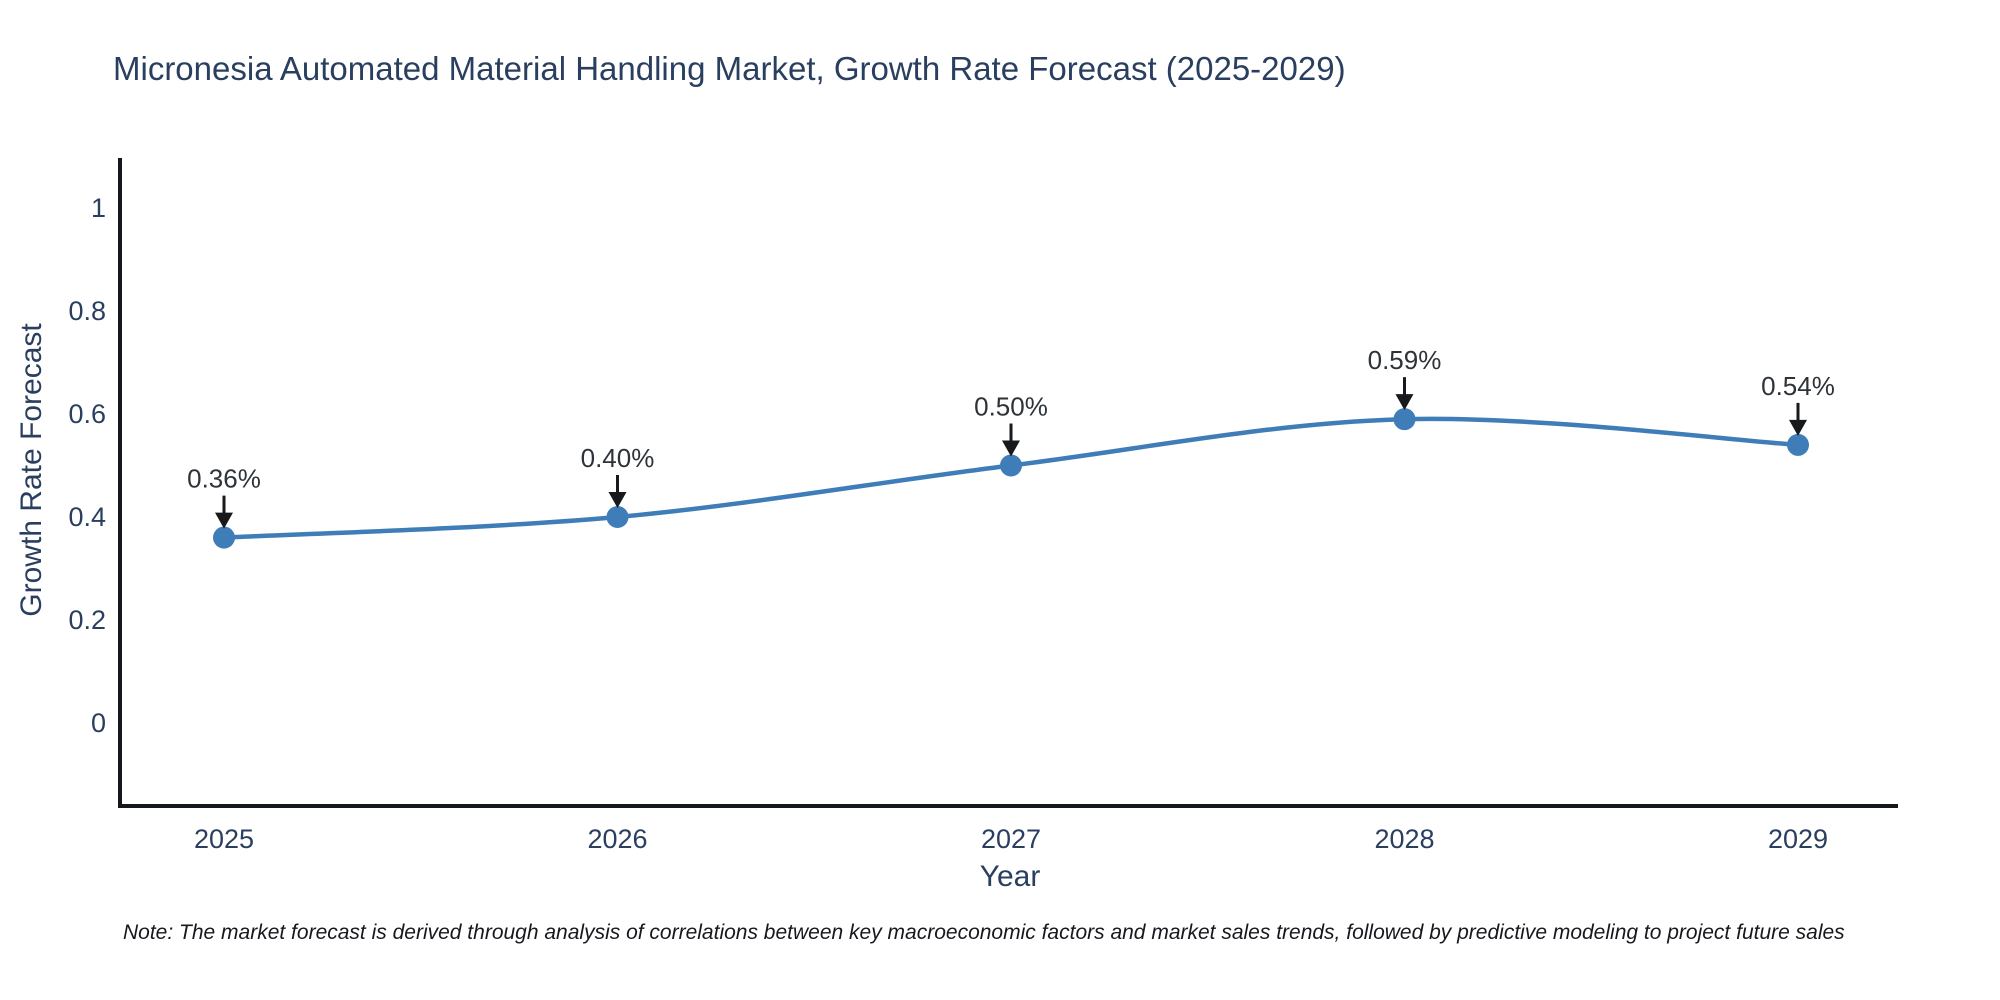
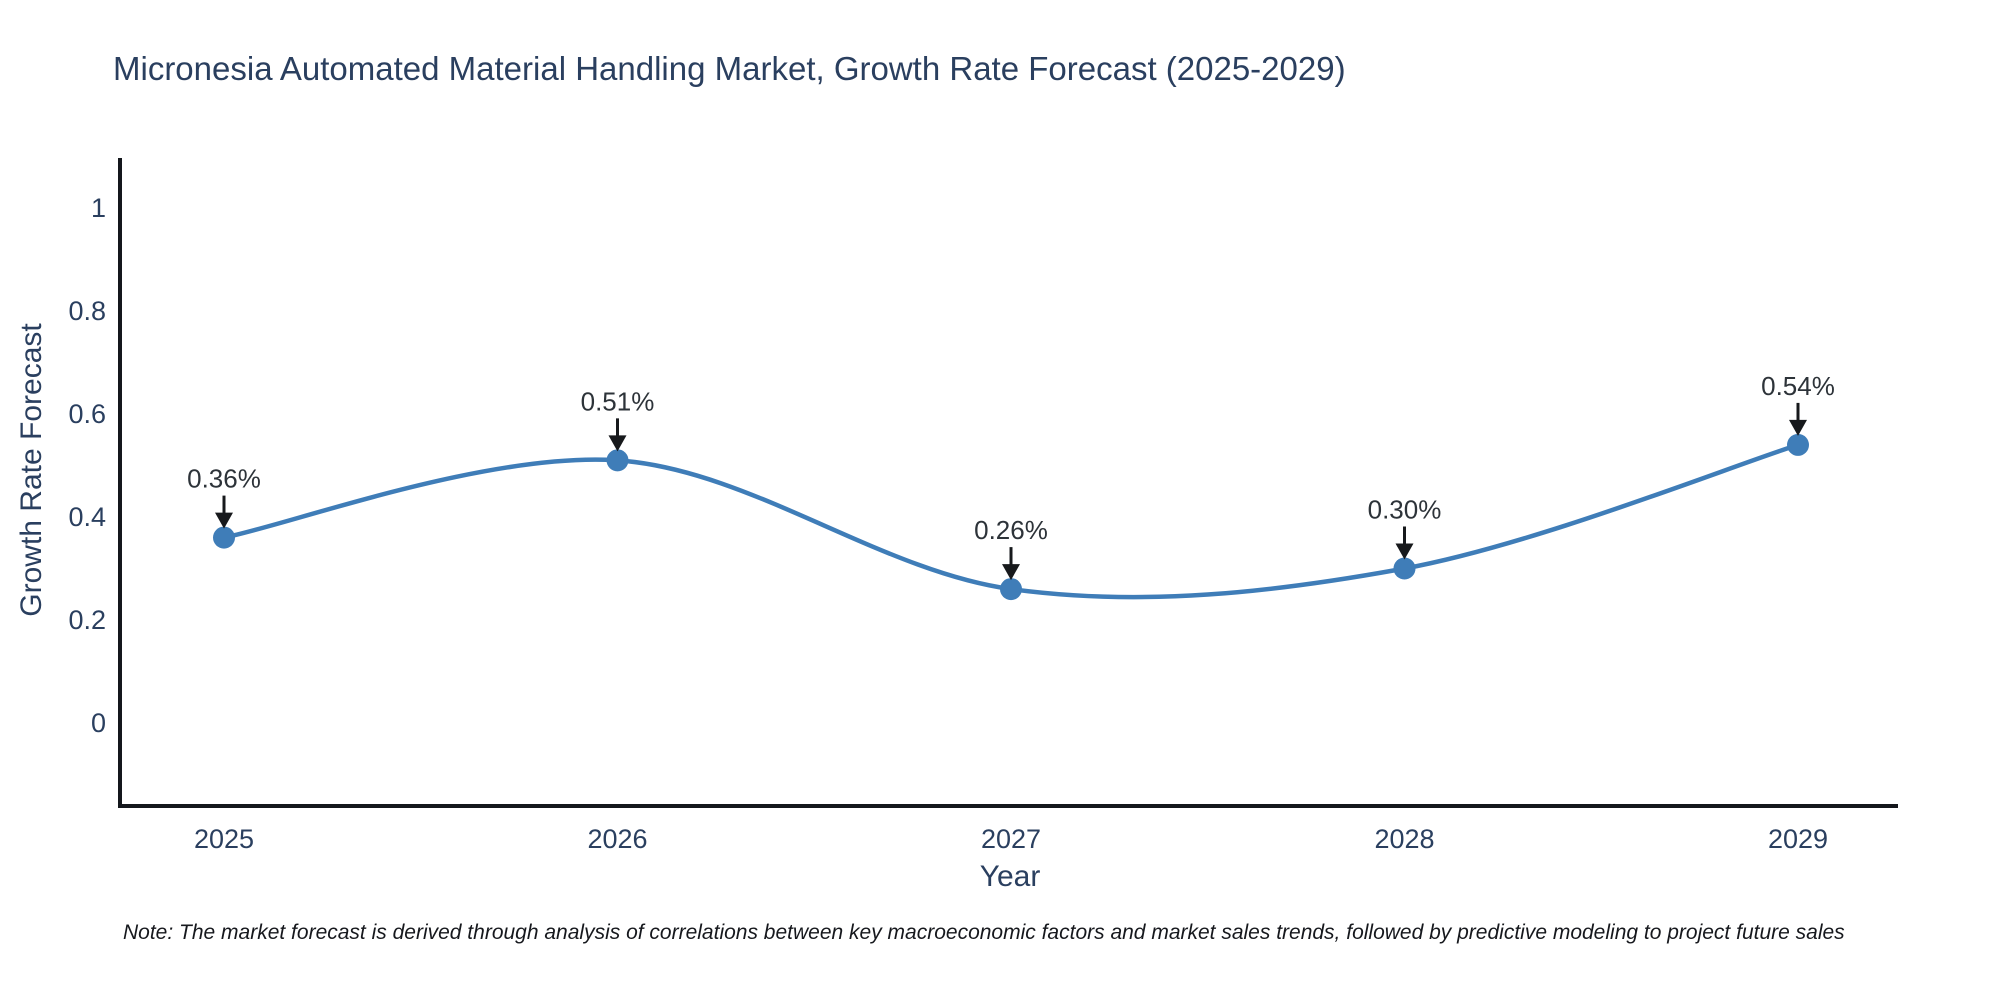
2026: 0.40% -> 0.51%
2027: 0.50% -> 0.26%
2028: 0.59% -> 0.30%
